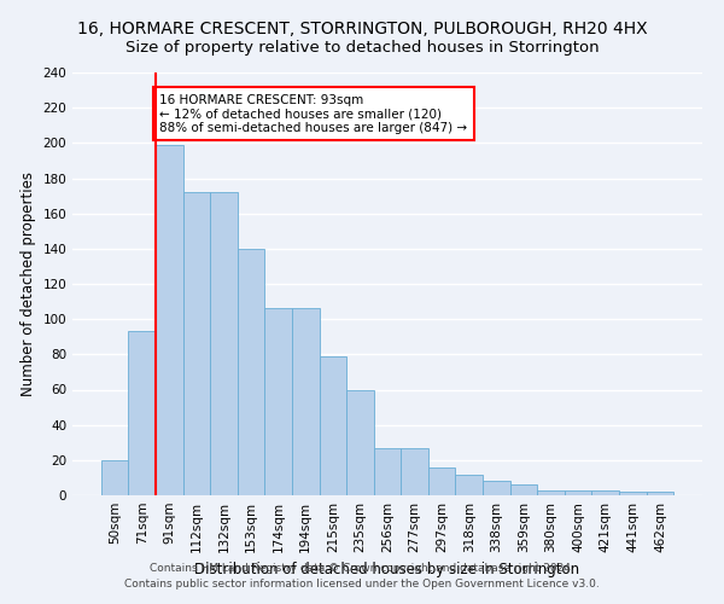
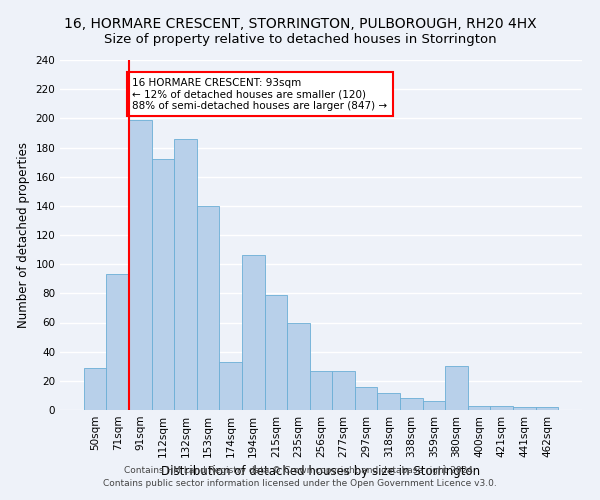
50sqm: 20 -> 29
132sqm: 172 -> 186
174sqm: 106 -> 33
380sqm: 3 -> 30
